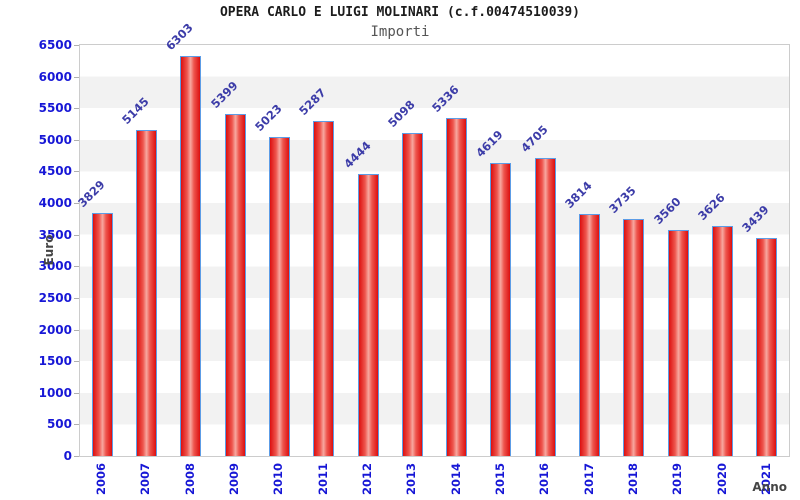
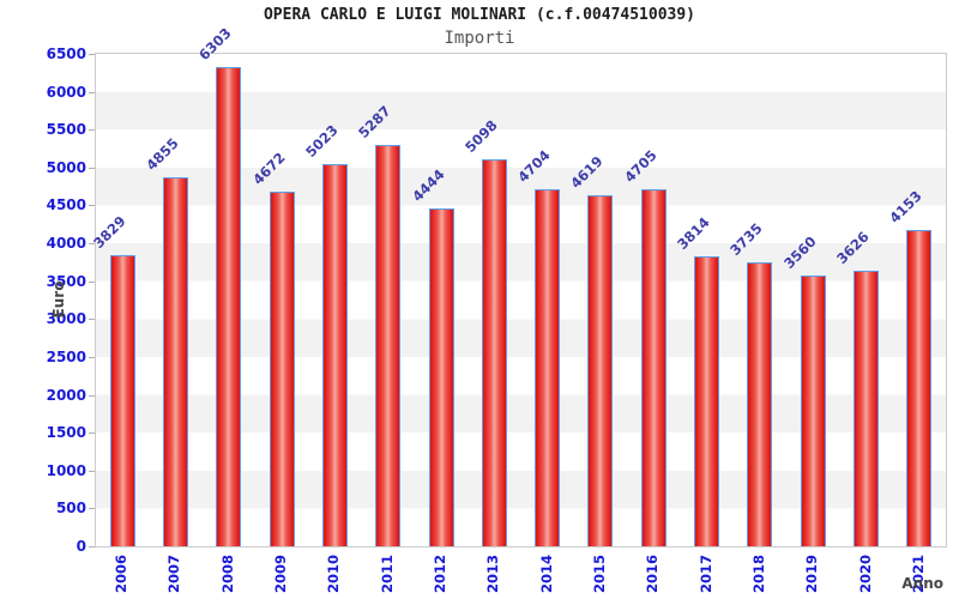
2007: 5145 -> 4855
2009: 5399 -> 4672
2014: 5336 -> 4704
2021: 3439 -> 4153
